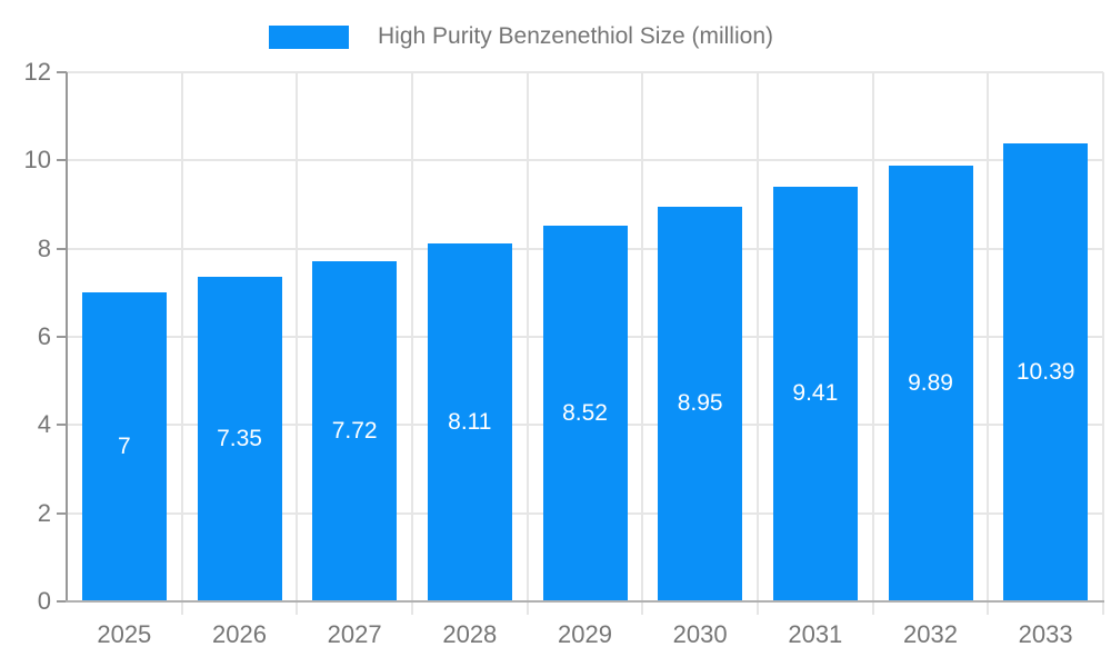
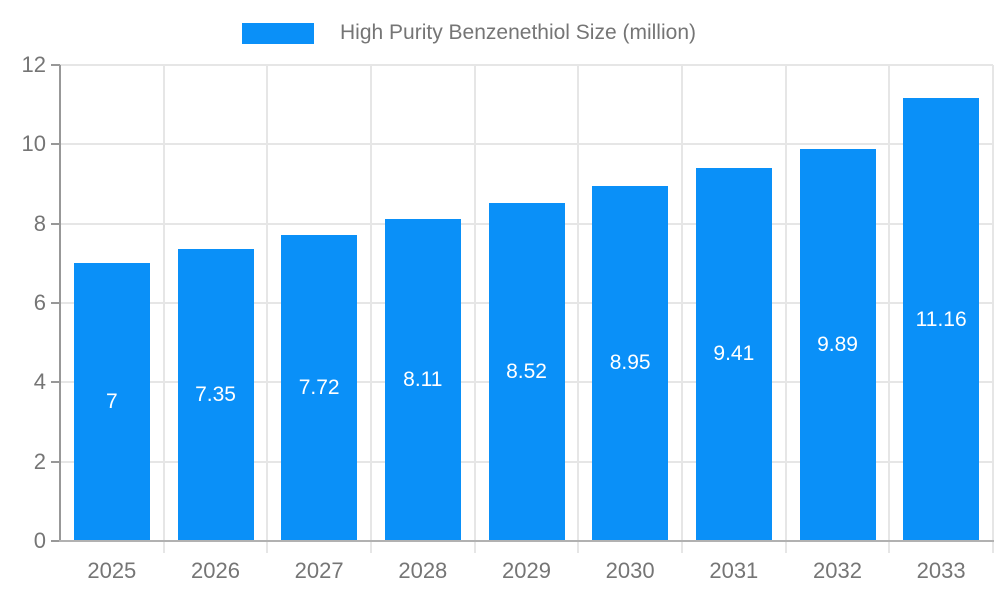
2033: 10.39 -> 11.16
